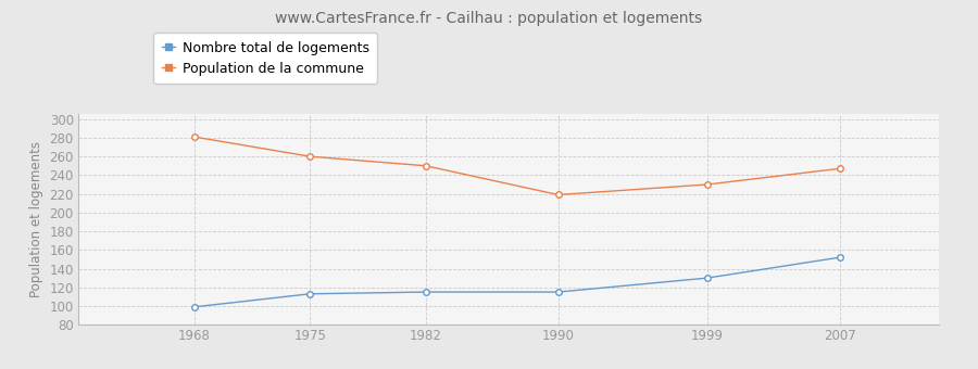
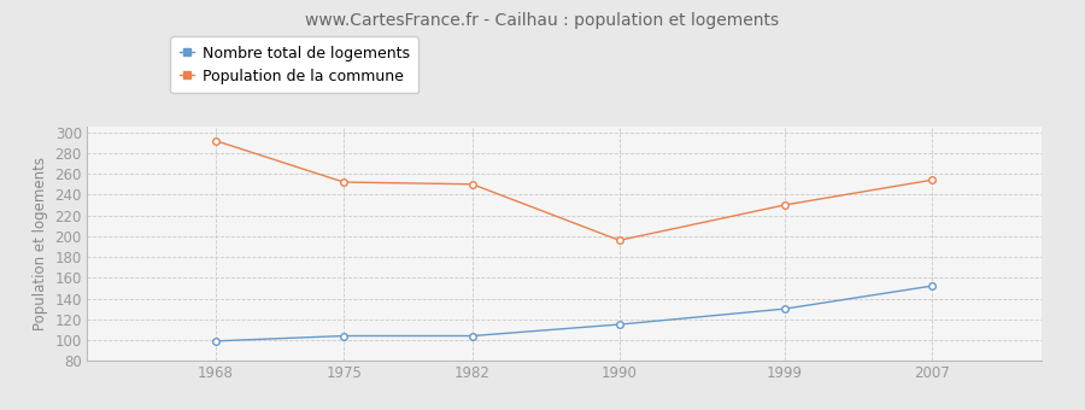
Population de la commune/1968: 281 -> 292
Nombre total de logements/1975: 113 -> 104
Population de la commune/1975: 260 -> 252
Nombre total de logements/1982: 115 -> 104
Population de la commune/1990: 219 -> 196
Population de la commune/2007: 247 -> 254
